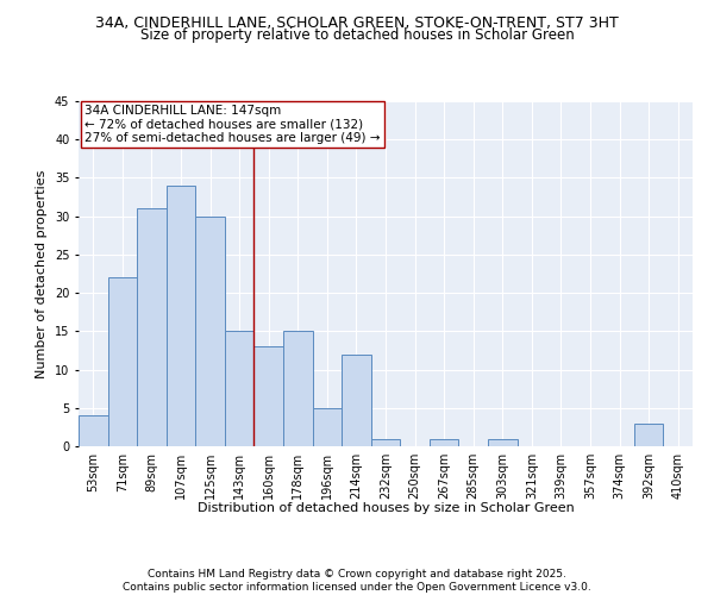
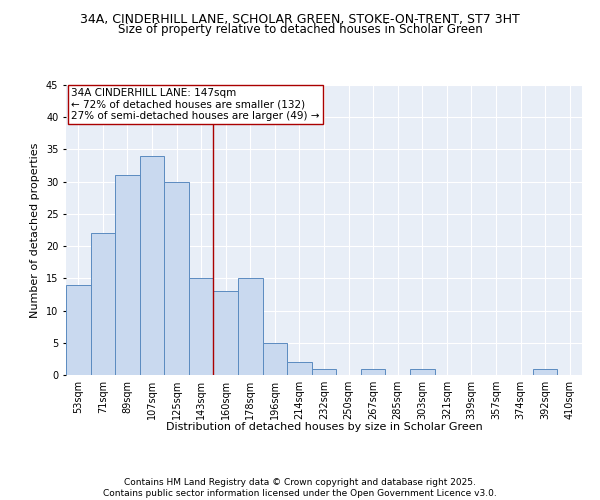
53sqm: 4 -> 14
214sqm: 12 -> 2
392sqm: 3 -> 1
